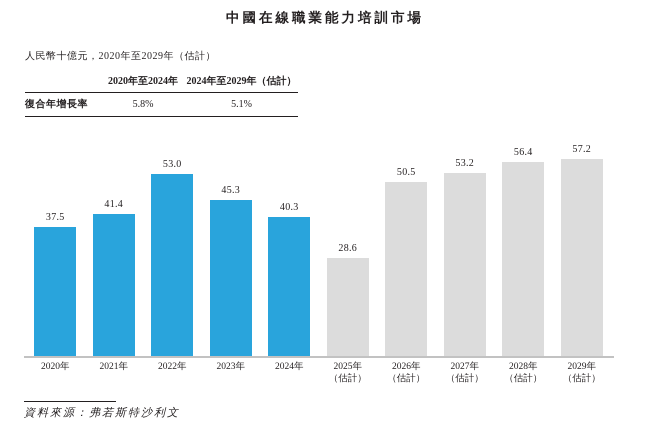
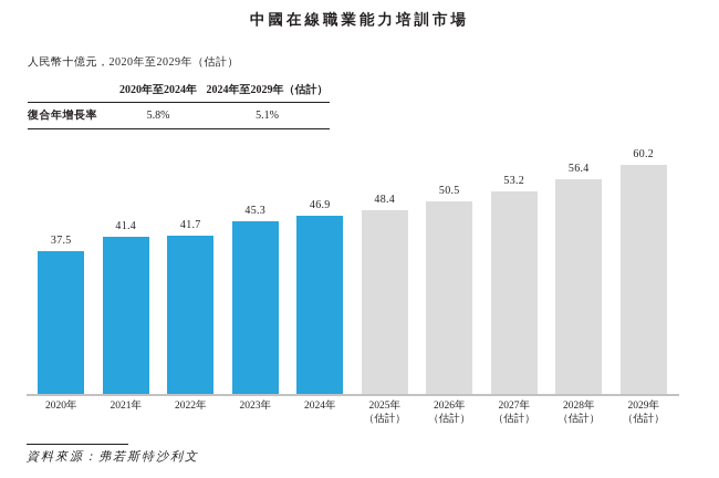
2022年: 53.0 -> 41.7
2024年: 40.3 -> 46.9
2025年（估計）: 28.6 -> 48.4
2029年（估計）: 57.2 -> 60.2
